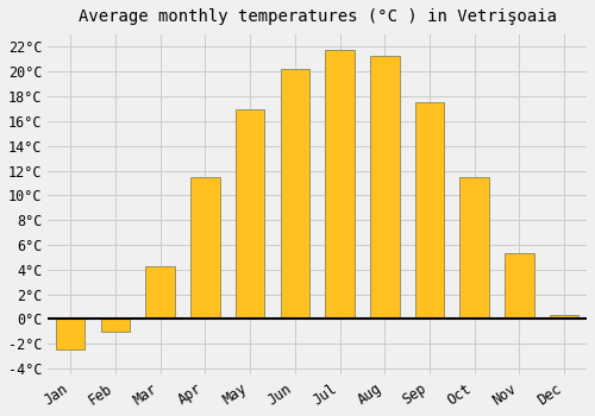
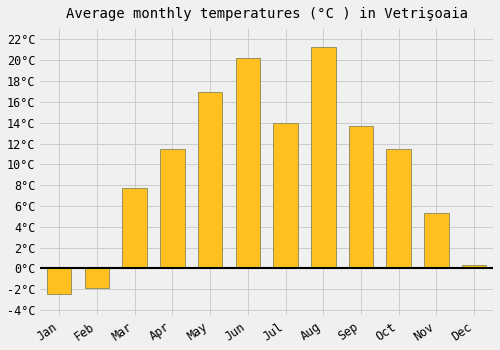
Feb: -1.0°C -> -1.9°C
Mar: 4.3°C -> 7.7°C
Jul: 21.8°C -> 14.0°C
Sep: 17.5°C -> 13.7°C
